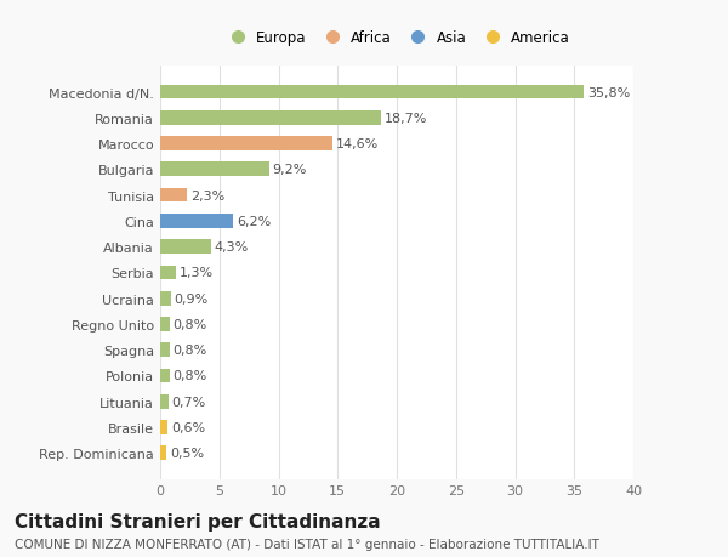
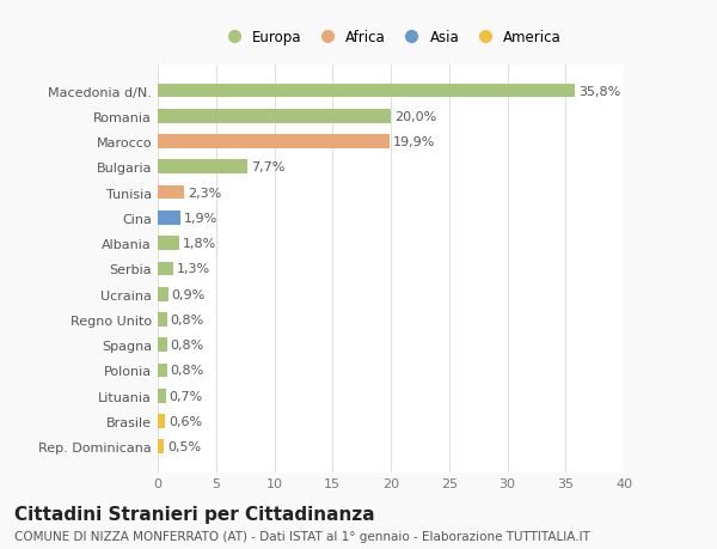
Romania: 18,7% -> 20,0%
Marocco: 14,6% -> 19,9%
Bulgaria: 9,2% -> 7,7%
Cina: 6,2% -> 1,9%
Albania: 4,3% -> 1,8%
